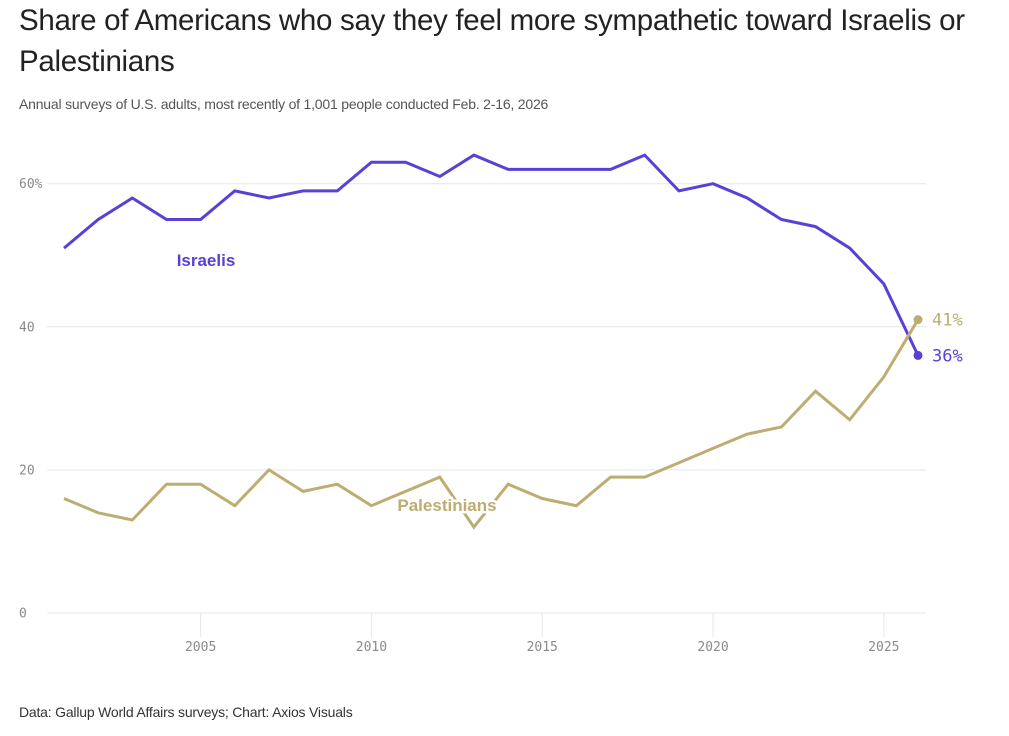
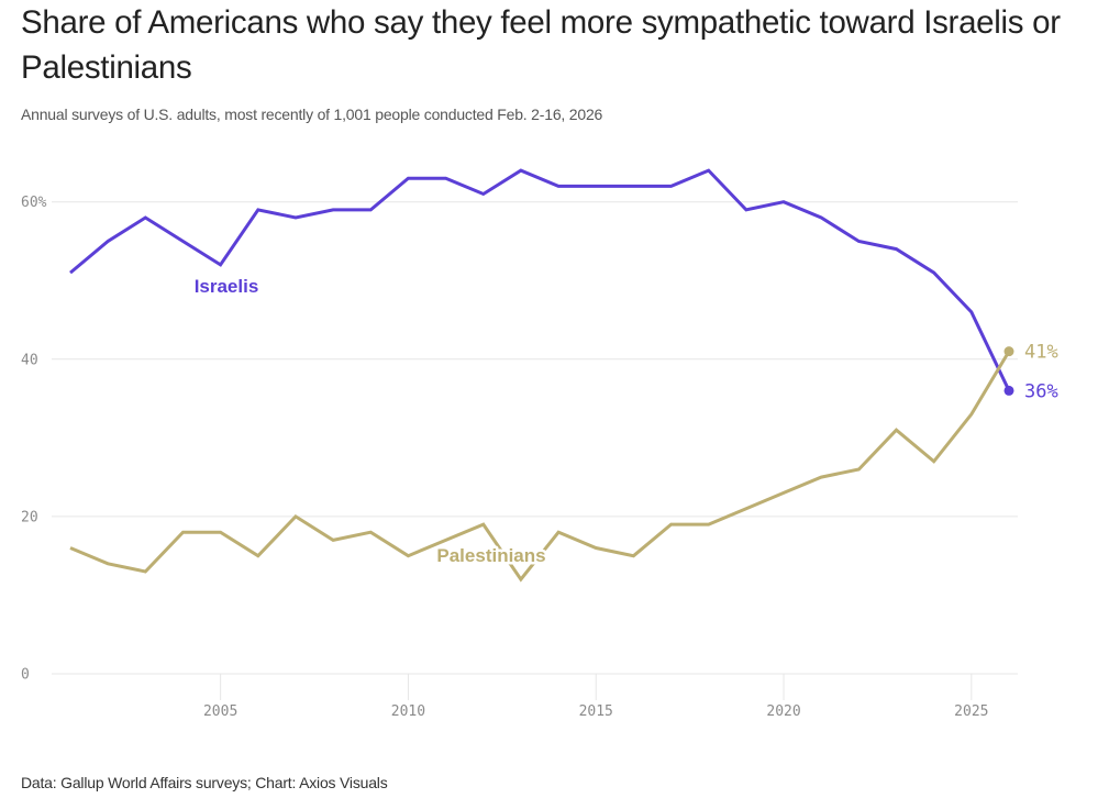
Israelis/2005: 55% -> 52%
